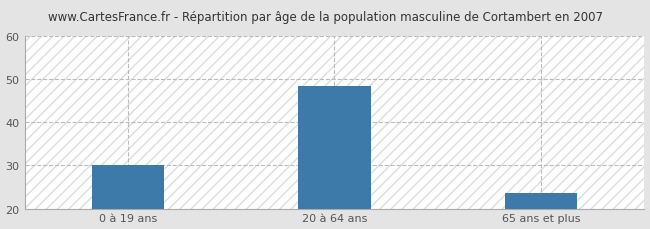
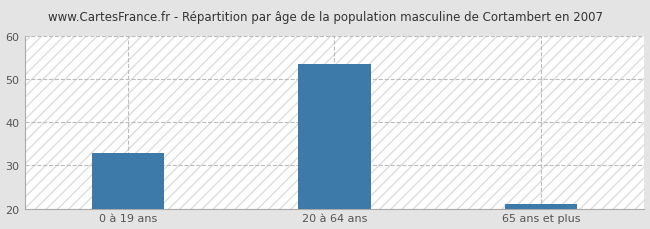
0 à 19 ans: 30.0 -> 33.0
20 à 64 ans: 48.5 -> 53.5
65 ans et plus: 23.5 -> 21.0
